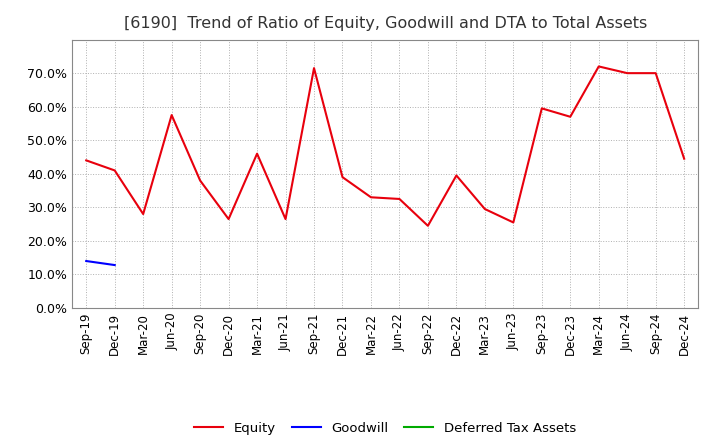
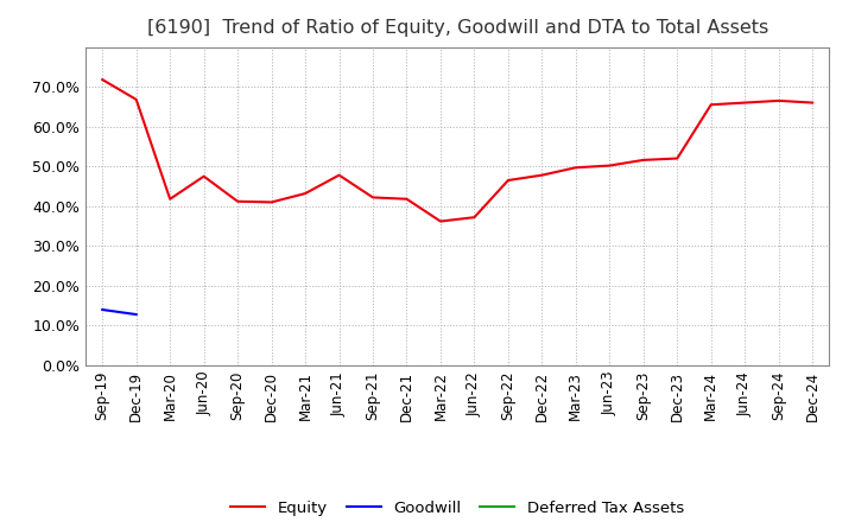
Sep-19: 44.0% -> 71.8%
Dec-19: 41.0% -> 66.8%
Mar-20: 28.0% -> 41.8%
Jun-20: 57.5% -> 47.5%
Sep-20: 38.0% -> 41.2%
Dec-20: 26.5% -> 41.0%
Mar-21: 46.0% -> 43.2%
Jun-21: 26.5% -> 47.8%
Sep-21: 71.5% -> 42.2%
Dec-21: 39.0% -> 41.8%
Mar-22: 33.0% -> 36.2%
Jun-22: 32.5% -> 37.2%
Sep-22: 24.5% -> 46.5%
Dec-22: 39.5% -> 47.8%
Mar-23: 29.5% -> 49.7%
Jun-23: 25.5% -> 50.2%
Sep-23: 59.5% -> 51.6%
Dec-23: 57.0% -> 52.0%
Mar-24: 72.0% -> 65.5%
Jun-24: 70.0% -> 66.0%
Sep-24: 70.0% -> 66.5%
Dec-24: 44.5% -> 66.0%
